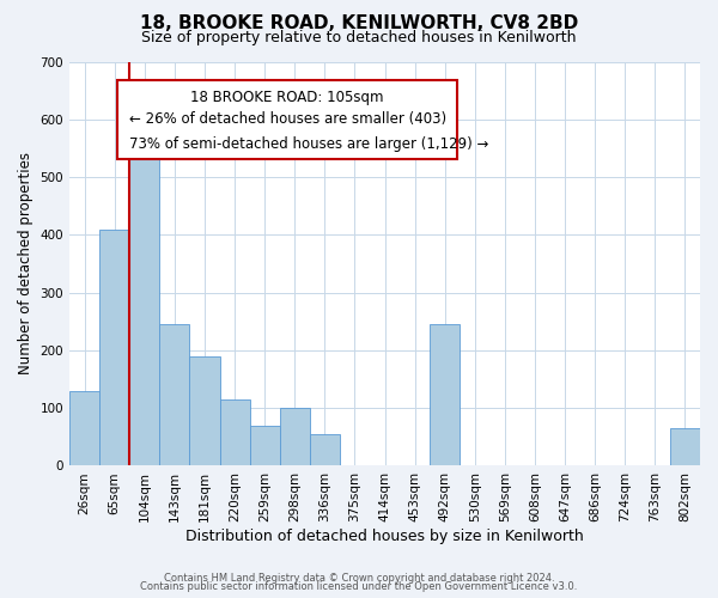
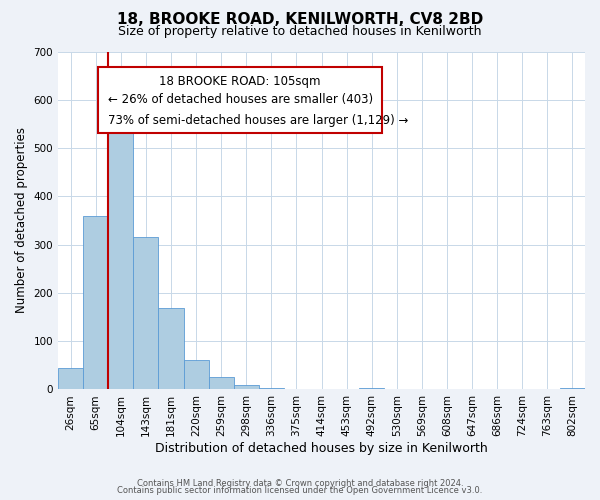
26sqm: 130 -> 45
65sqm: 410 -> 360
143sqm: 245 -> 315
181sqm: 190 -> 168
220sqm: 115 -> 60
259sqm: 70 -> 25
298sqm: 100 -> 10
336sqm: 55 -> 3
492sqm: 245 -> 3
802sqm: 65 -> 3
